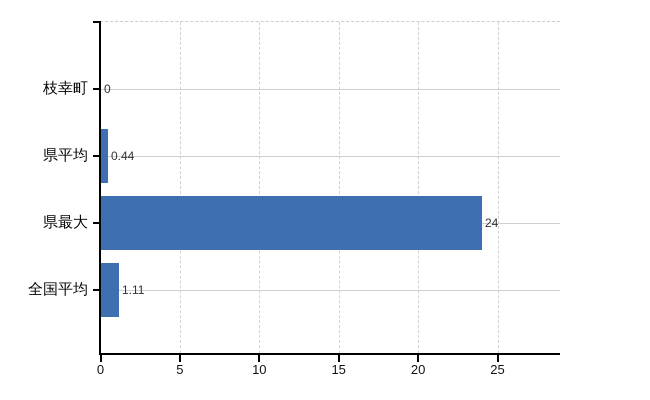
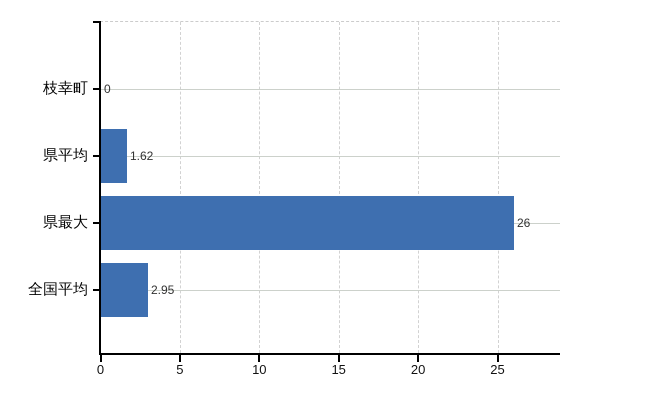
県平均: 0.44 -> 1.62
県最大: 24 -> 26
全国平均: 1.11 -> 2.95
